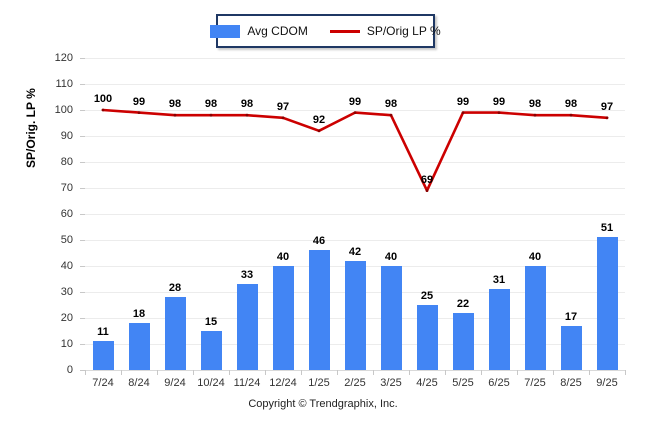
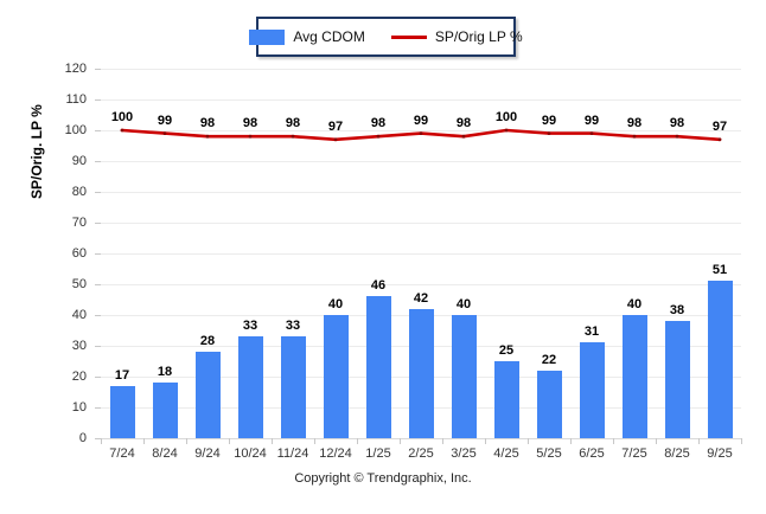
Avg CDOM/7/24: 11 -> 17
Avg CDOM/10/24: 15 -> 33
SP/Orig LP %/1/25: 92 -> 98
SP/Orig LP %/4/25: 69 -> 100
Avg CDOM/8/25: 17 -> 38
